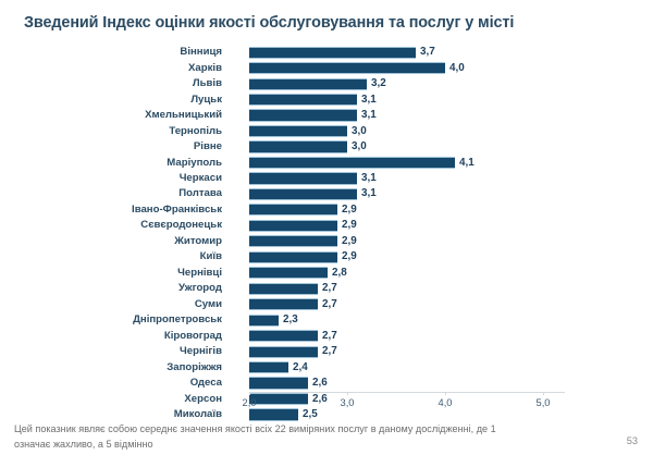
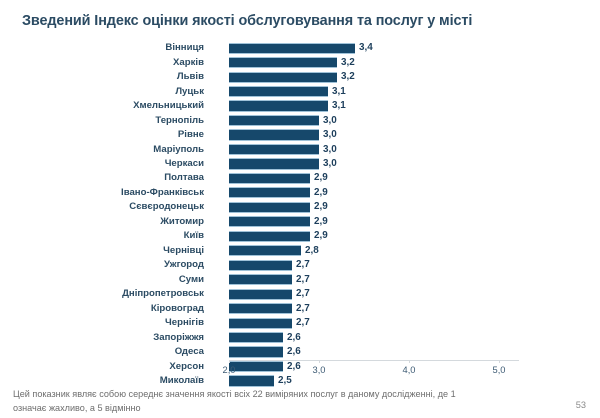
Вінниця: 3,7 -> 3,4
Харків: 4,0 -> 3,2
Маріуполь: 4,1 -> 3,0
Черкаси: 3,1 -> 3,0
Полтава: 3,1 -> 2,9
Дніпропетровськ: 2,3 -> 2,7
Запоріжжя: 2,4 -> 2,6
